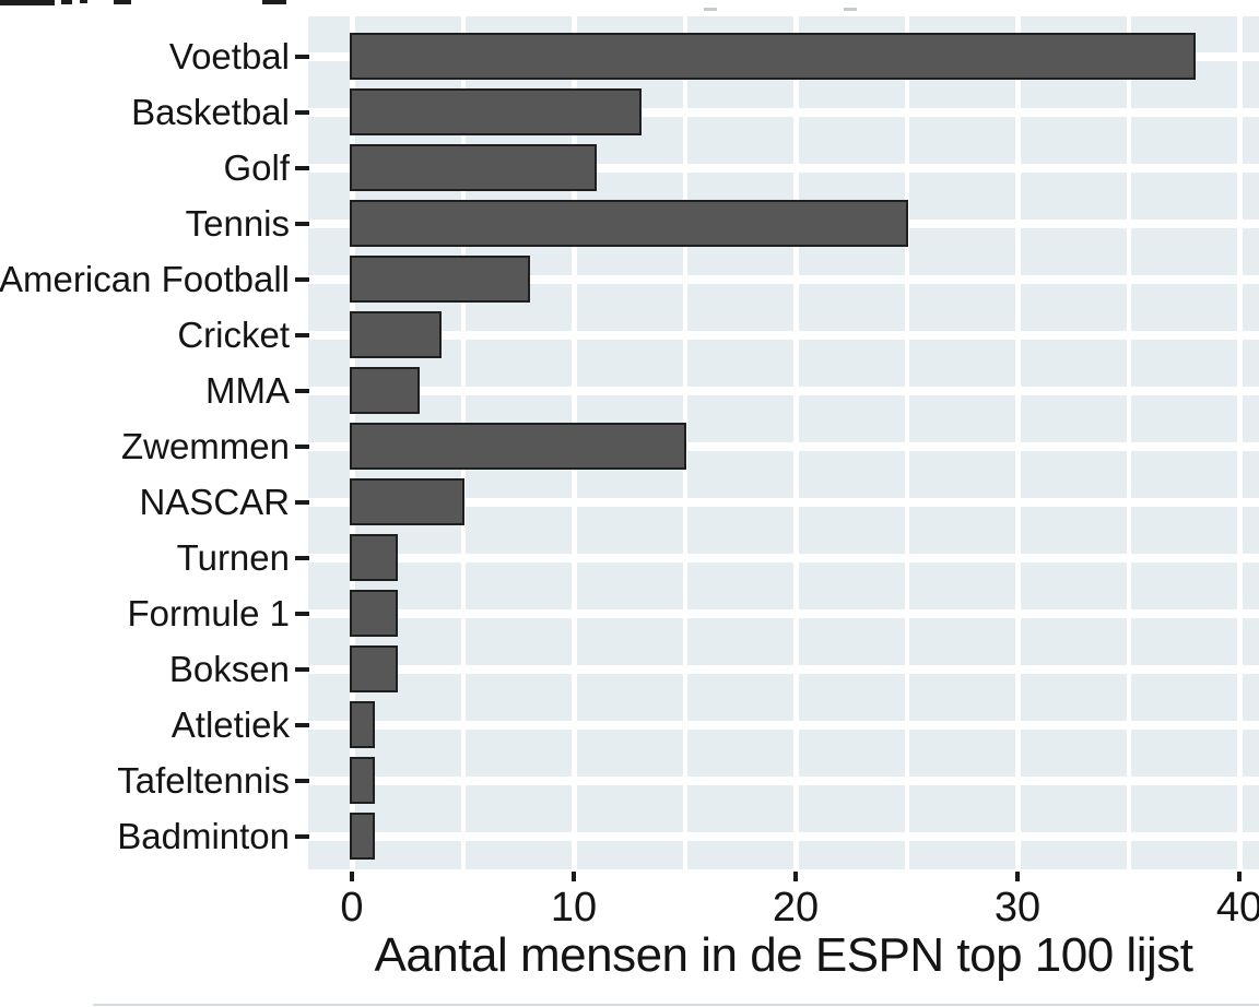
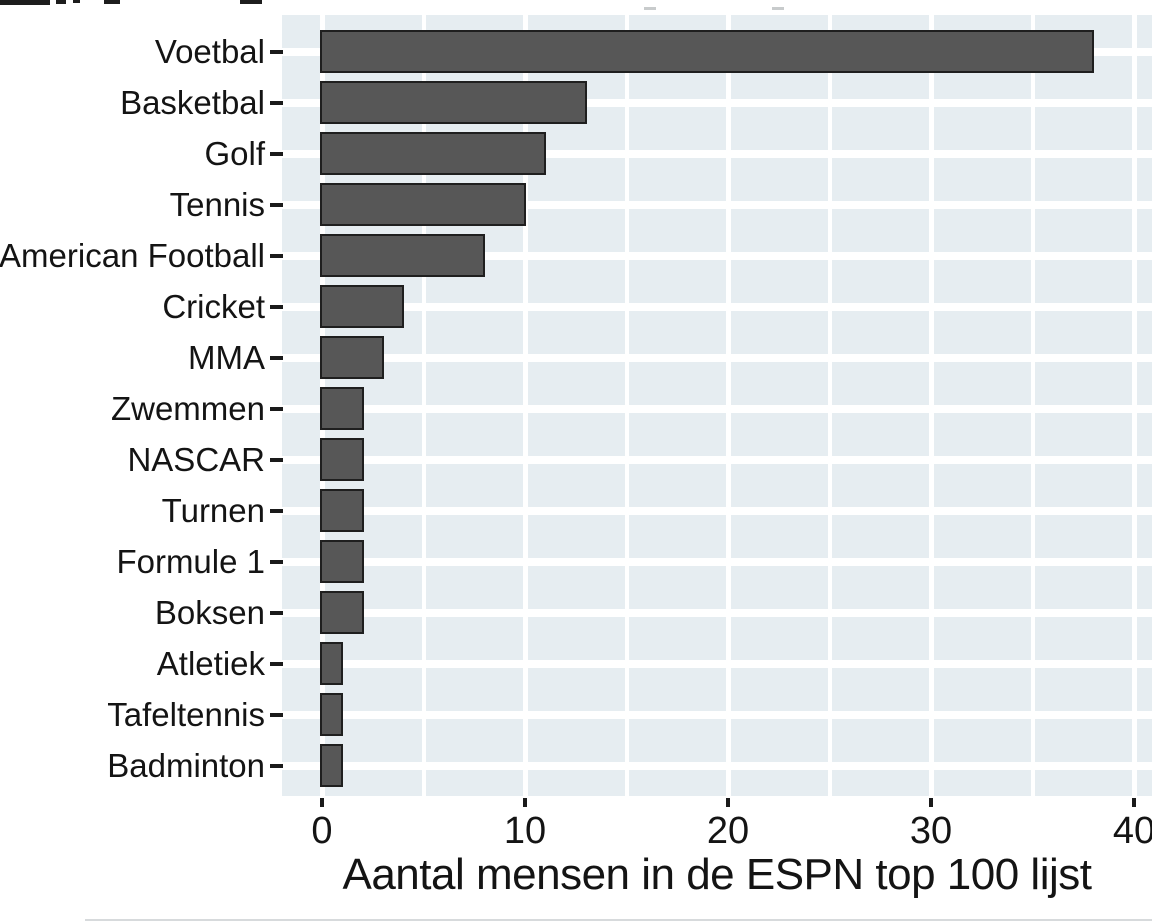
Tennis: 25 -> 10
Zwemmen: 15 -> 2
NASCAR: 5 -> 2
